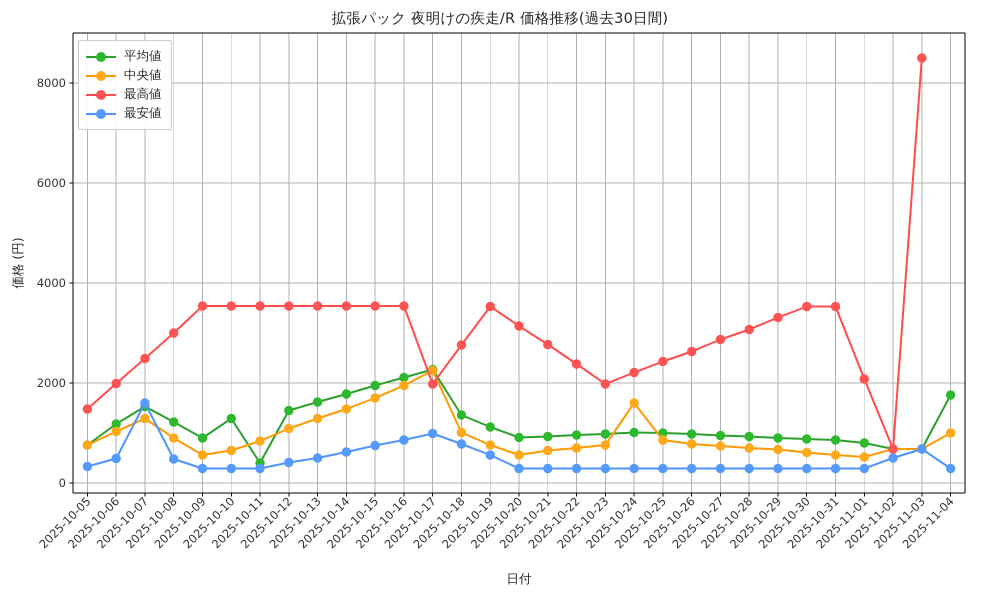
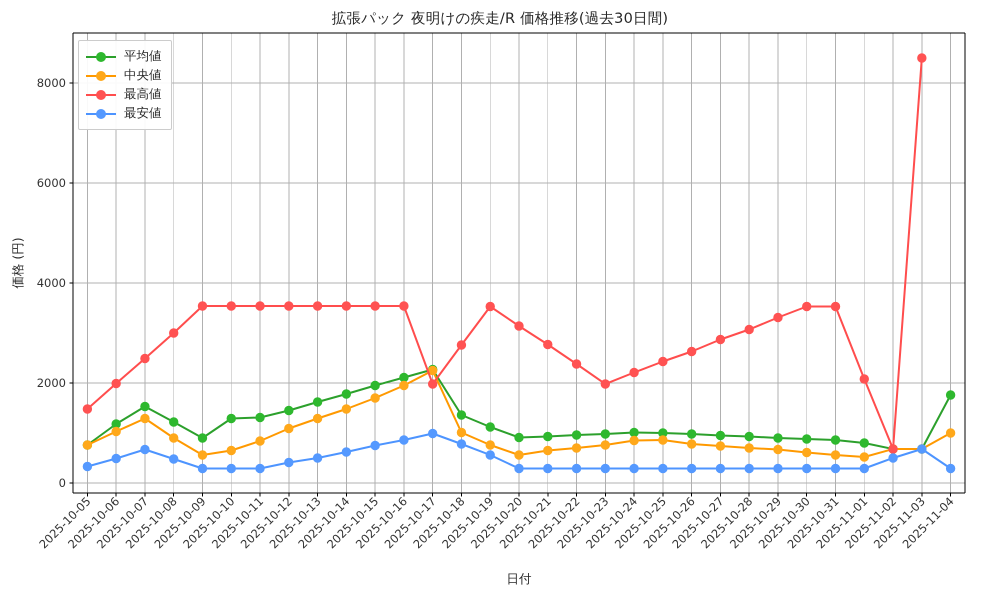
最安値/2025-10-07: 1600 -> 700
平均値/2025-10-11: 400 -> 1300
中央値/2025-10-24: 1600 -> 800
